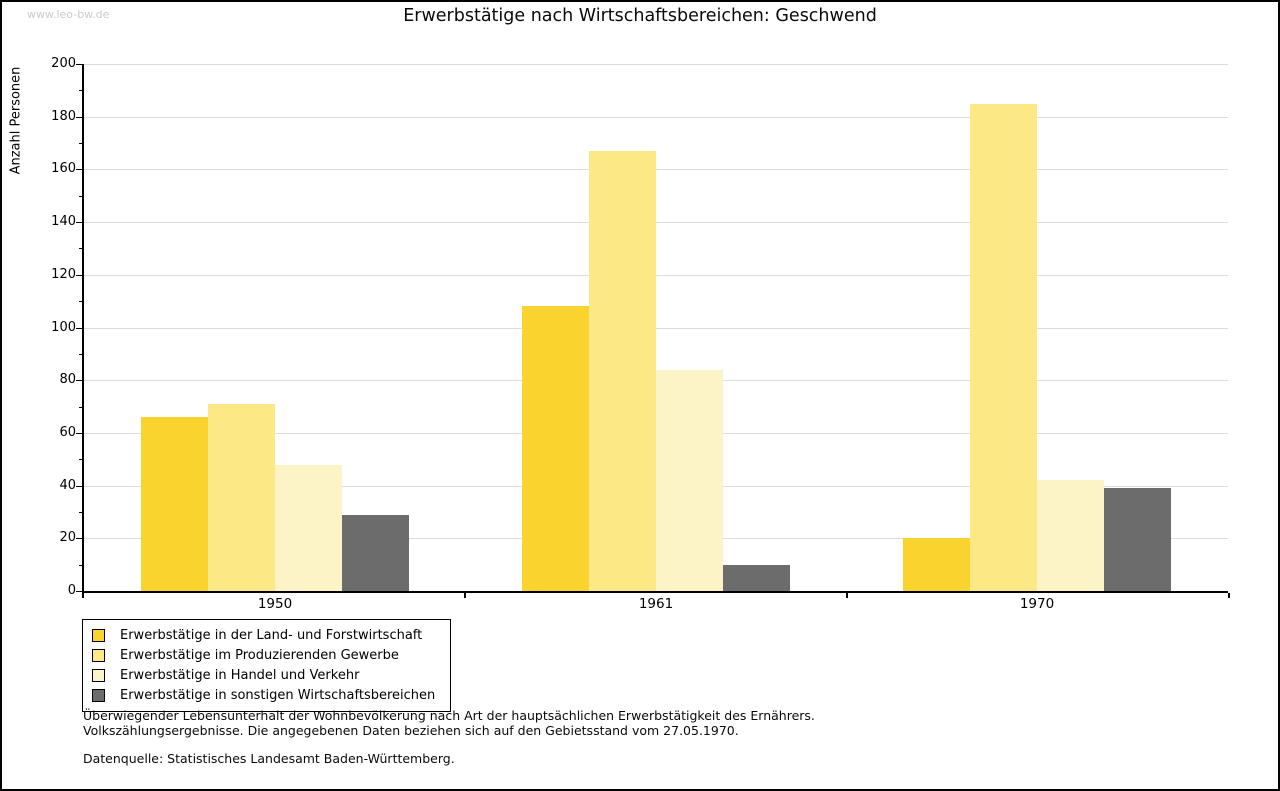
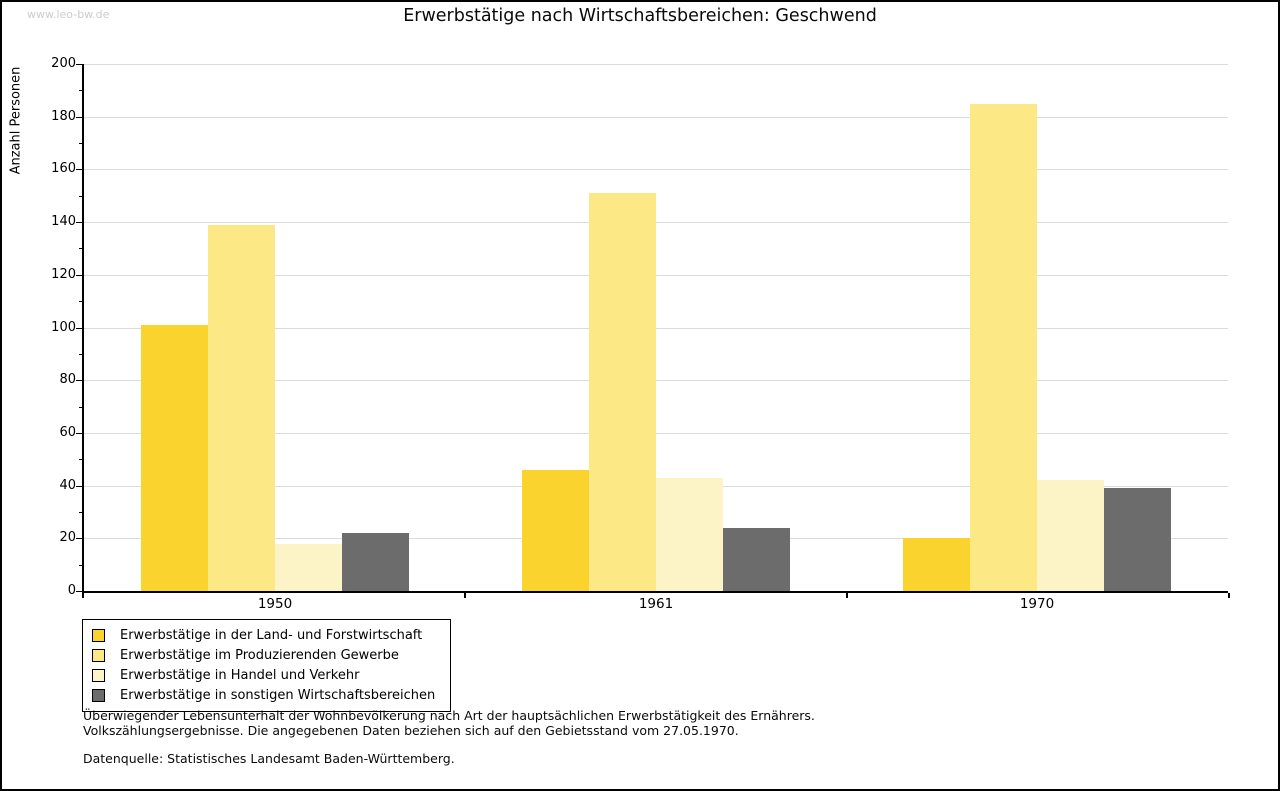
Erwerbstätige in der Land- und Forstwirtschaft/1950: 66 -> 101
Erwerbstätige im Produzierenden Gewerbe/1950: 71 -> 139
Erwerbstätige in Handel und Verkehr/1950: 48 -> 18
Erwerbstätige in sonstigen Wirtschaftsbereichen/1950: 29 -> 22
Erwerbstätige in der Land- und Forstwirtschaft/1961: 108 -> 46
Erwerbstätige im Produzierenden Gewerbe/1961: 167 -> 151
Erwerbstätige in Handel und Verkehr/1961: 84 -> 43
Erwerbstätige in sonstigen Wirtschaftsbereichen/1961: 10 -> 24
